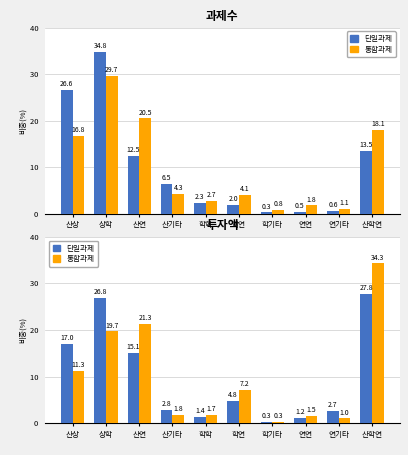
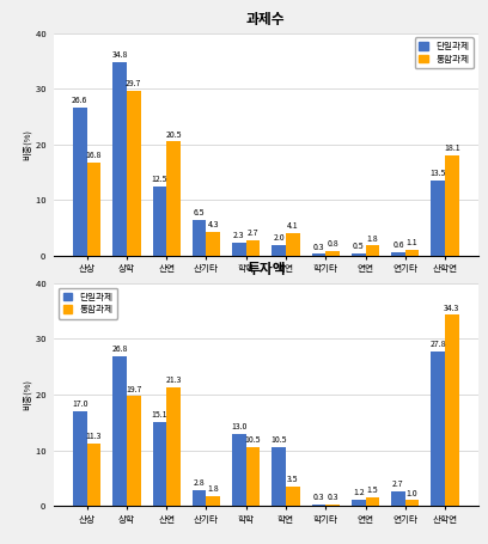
단일과제/학학: 1.4  -> 13.0 
통합과제/학학: 1.7  -> 10.5 
단일과제/학연: 4.8  -> 10.5 
통합과제/학연: 7.2  -> 3.5 
